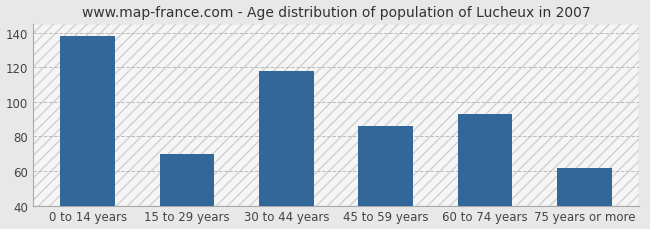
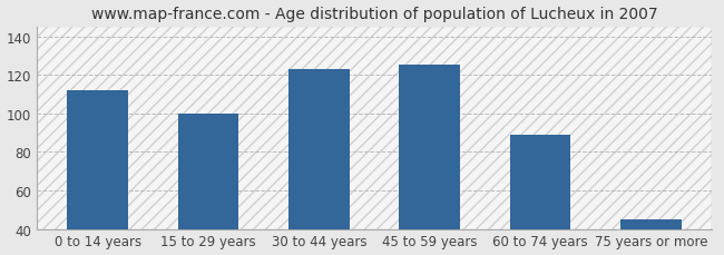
0 to 14 years: 138 -> 112
15 to 29 years: 70 -> 100
30 to 44 years: 118 -> 123
45 to 59 years: 86 -> 125
60 to 74 years: 93 -> 89
75 years or more: 62 -> 45
